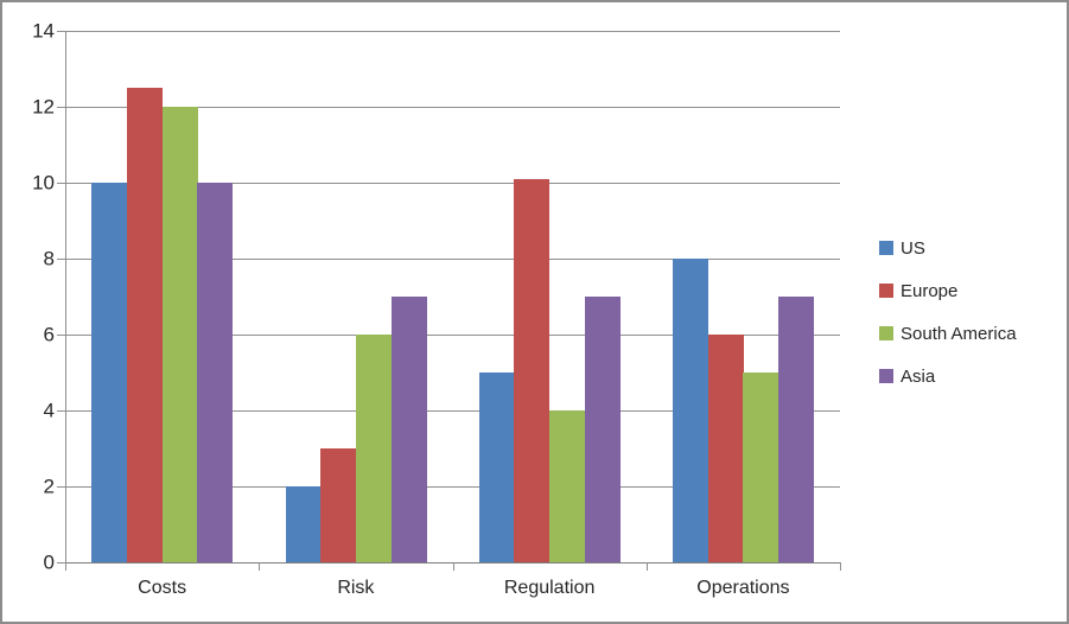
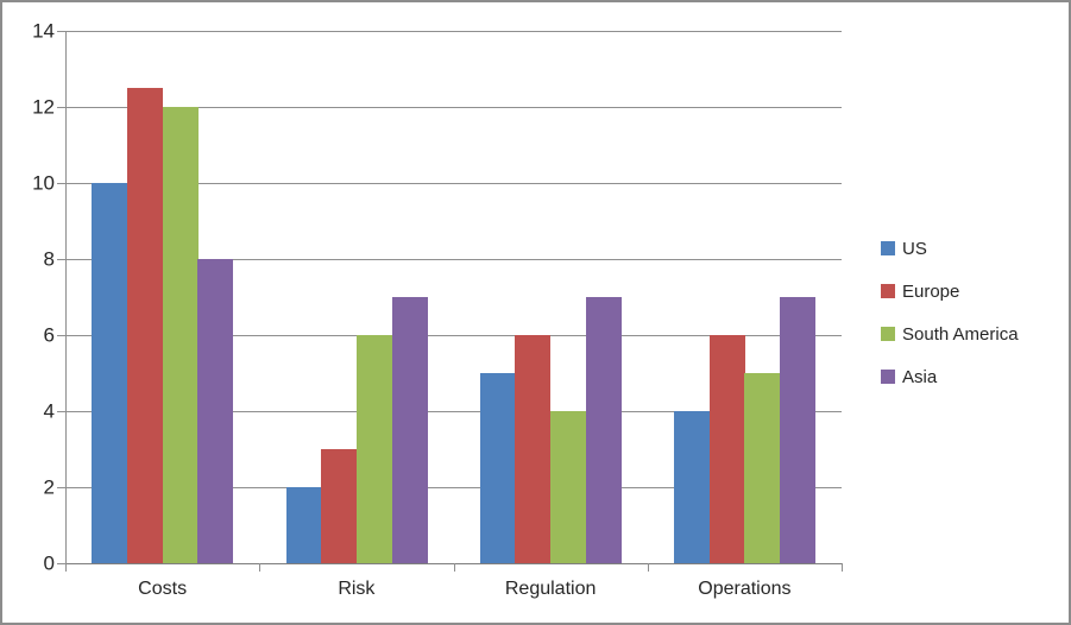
Asia/Costs: 10 -> 8
Europe/Regulation: 10.1 -> 6.0
US/Operations: 8 -> 4
